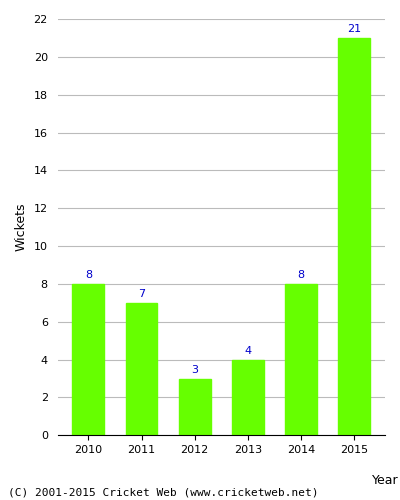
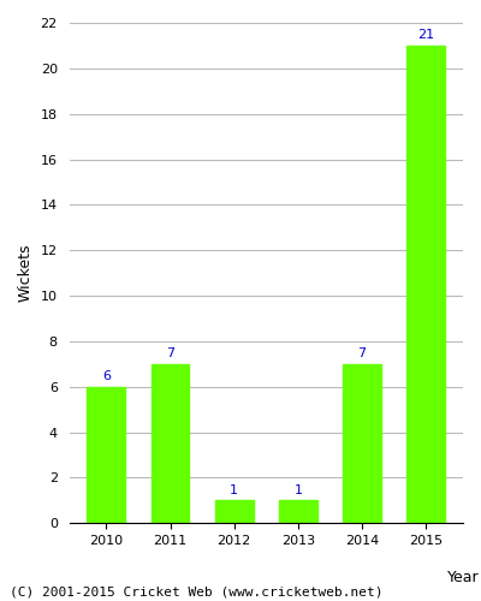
2010: 8 -> 6
2012: 3 -> 1
2013: 4 -> 1
2014: 8 -> 7
